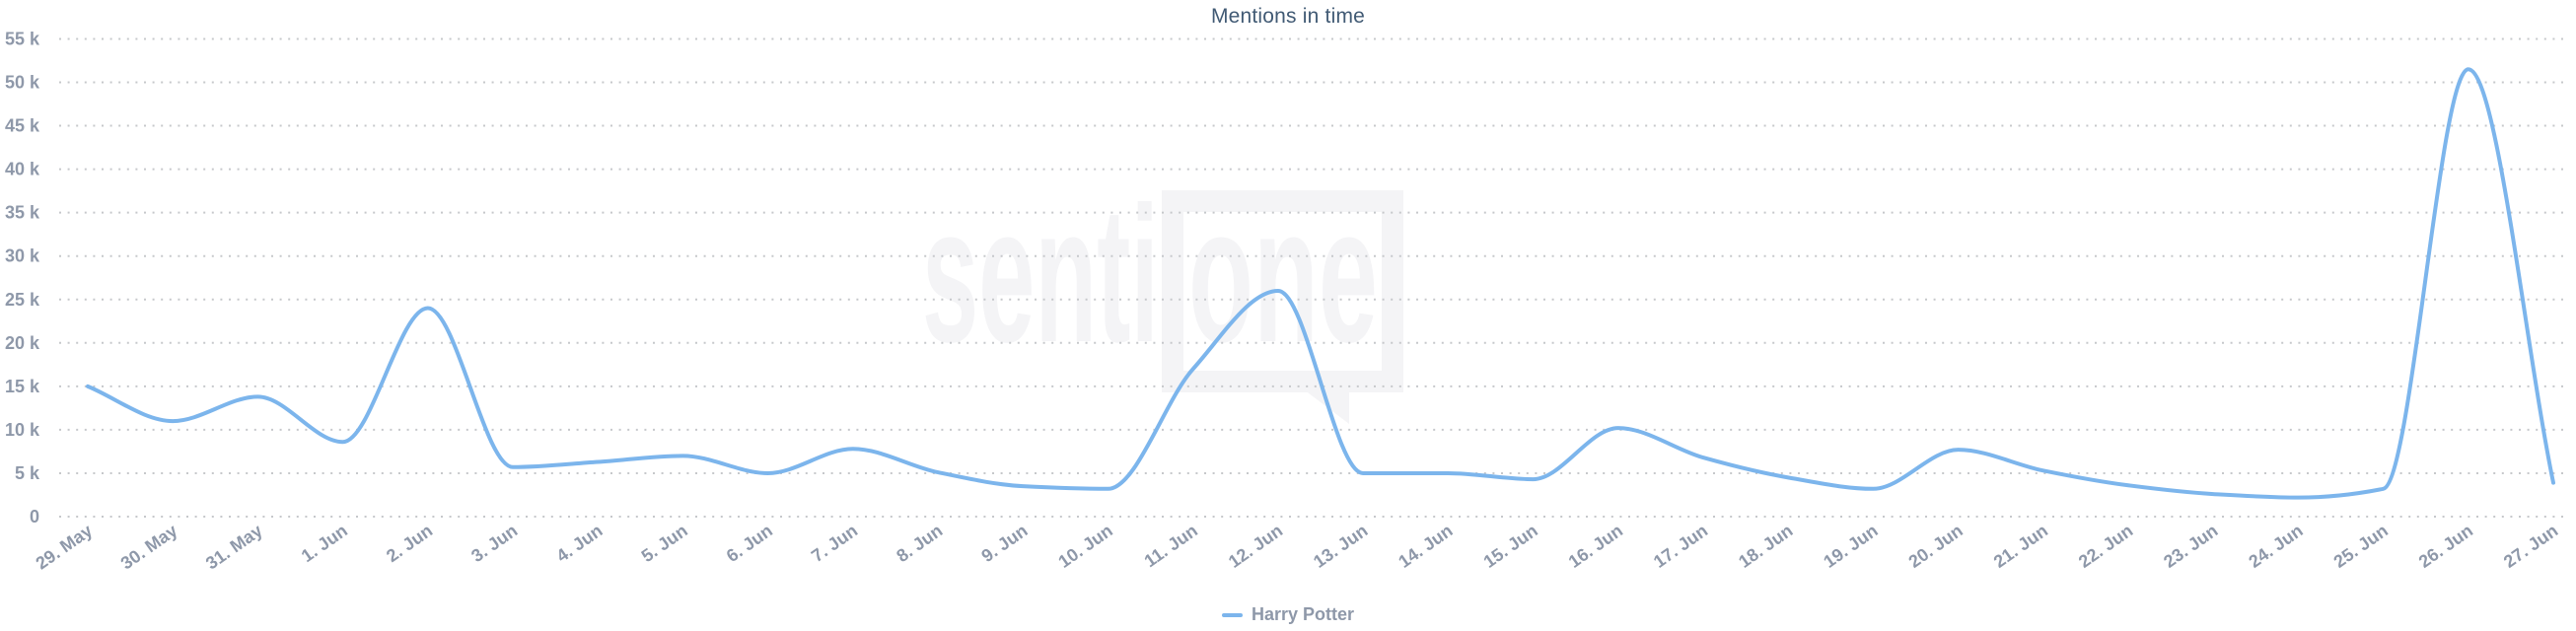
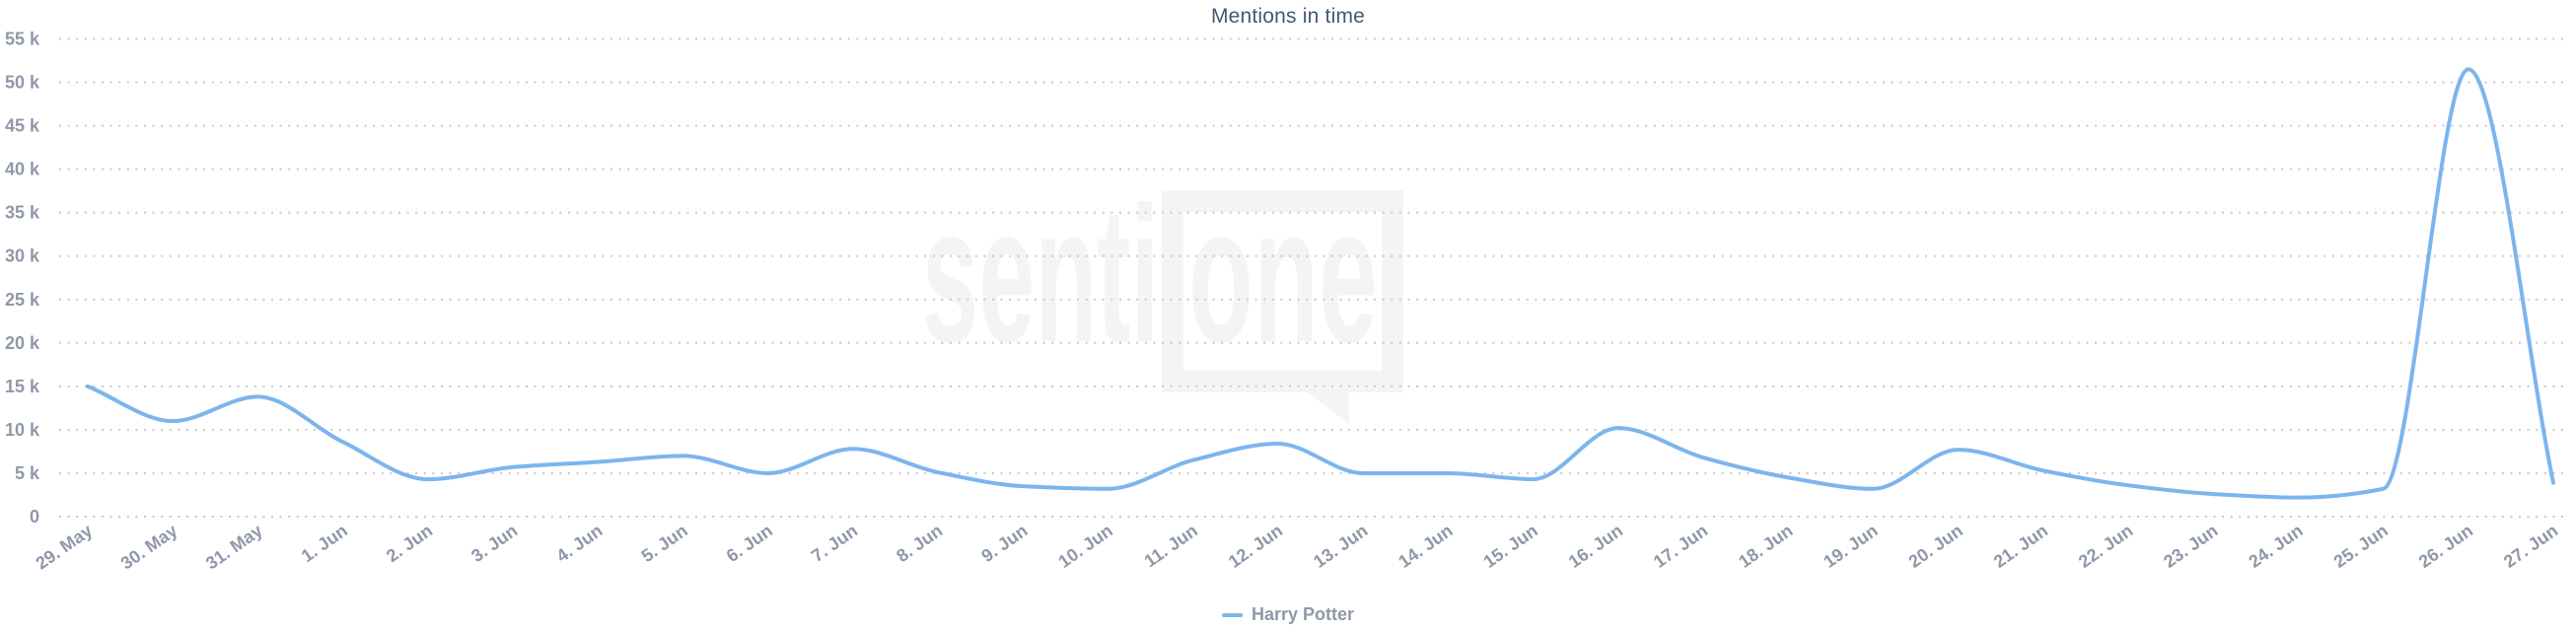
2. Jun: 24k -> 4k
11. Jun: 17k -> 6k
12. Jun: 26k -> 8k
